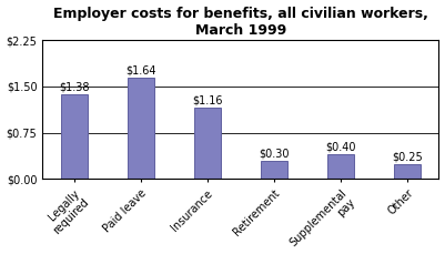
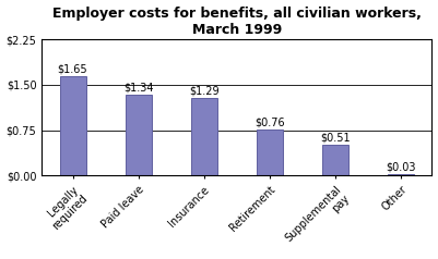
Legally required: $1.38 -> $1.65
Paid leave: $1.64 -> $1.34
Insurance: $1.16 -> $1.29
Retirement: $0.30 -> $0.76
Supplemental pay: $0.40 -> $0.51
Other: $0.25 -> $0.03
